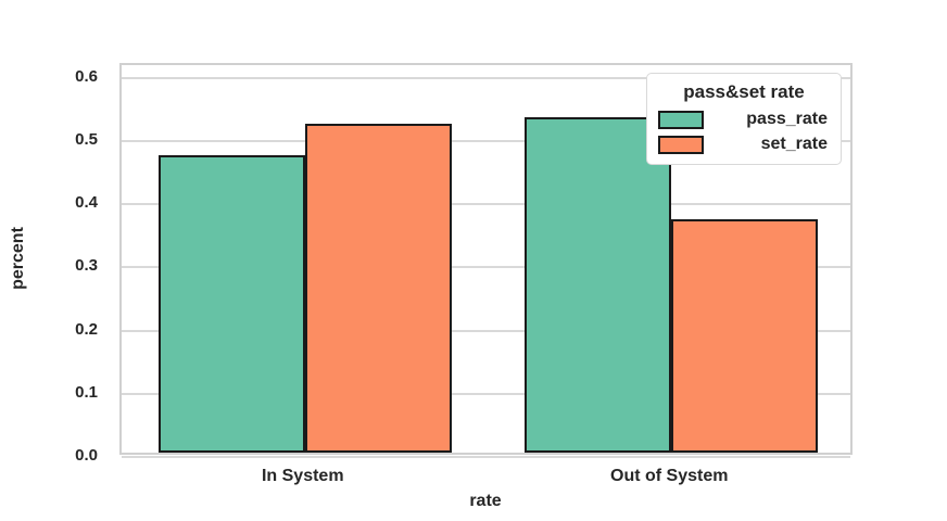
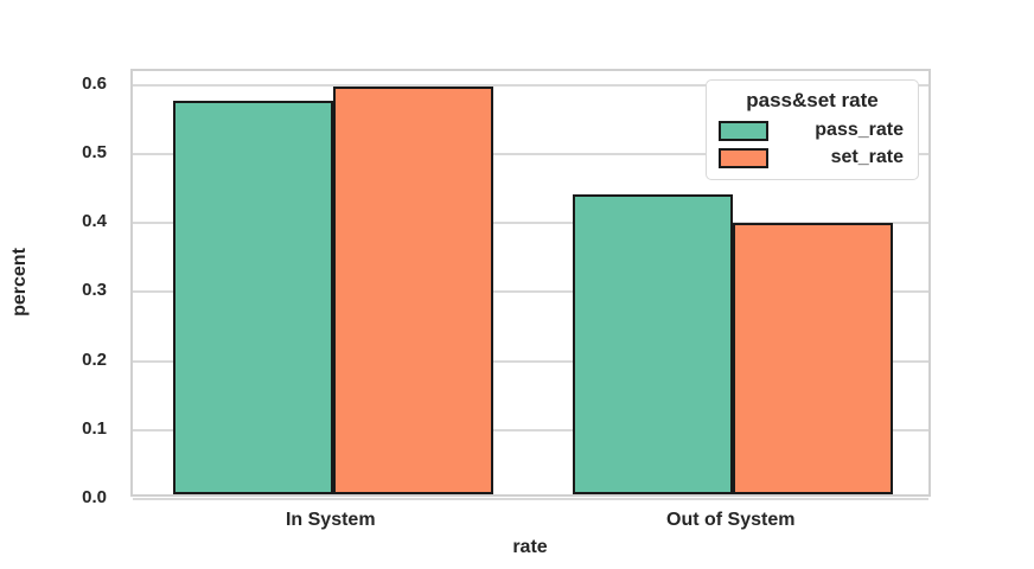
pass_rate/In System: 0.47 -> 0.57
set_rate/In System: 0.52 -> 0.59
pass_rate/Out of System: 0.53 -> 0.43
set_rate/Out of System: 0.37 -> 0.39
